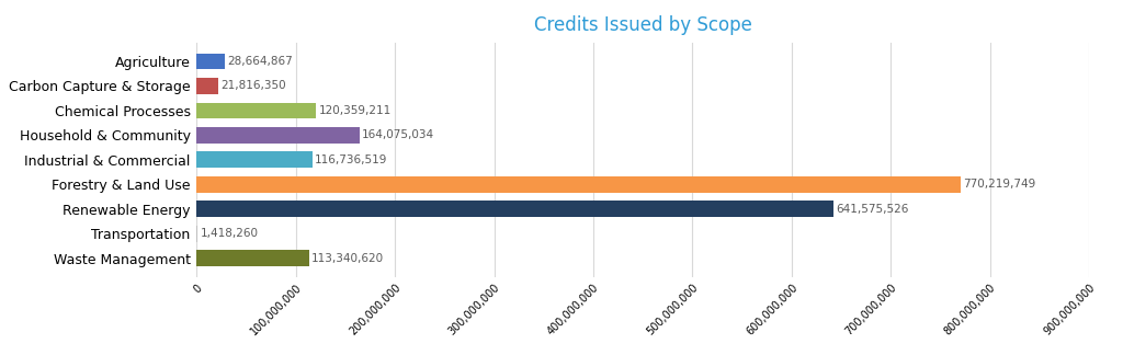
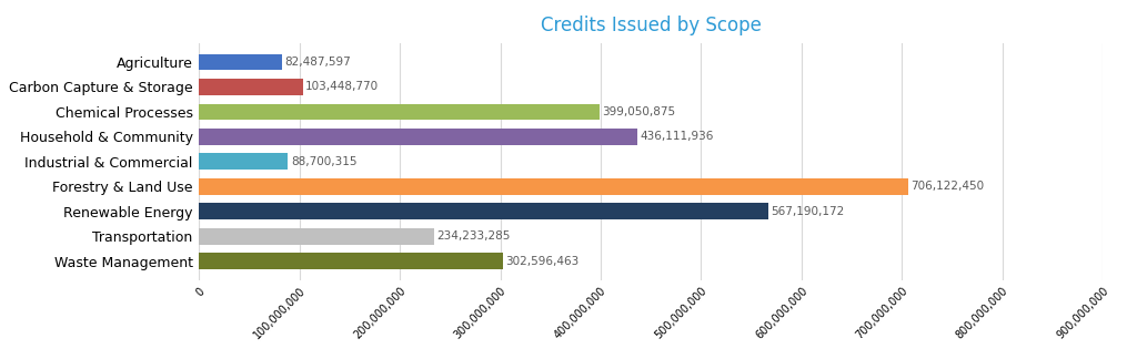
Agriculture: 28,664,867 -> 82,487,597
Carbon Capture & Storage: 21,816,350 -> 103,448,770
Chemical Processes: 120,359,211 -> 399,050,875
Household & Community: 164,075,034 -> 436,111,936
Industrial & Commercial: 116,736,519 -> 88,700,315
Forestry & Land Use: 770,219,749 -> 706,122,450
Renewable Energy: 641,575,526 -> 567,190,172
Transportation: 1,418,260 -> 234,233,285
Waste Management: 113,340,620 -> 302,596,463
